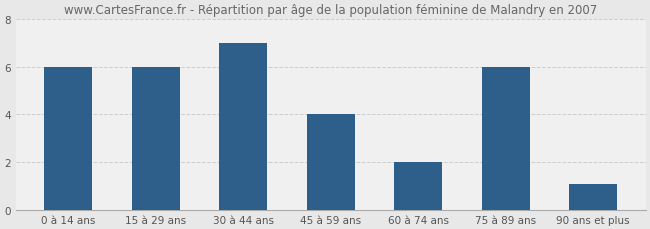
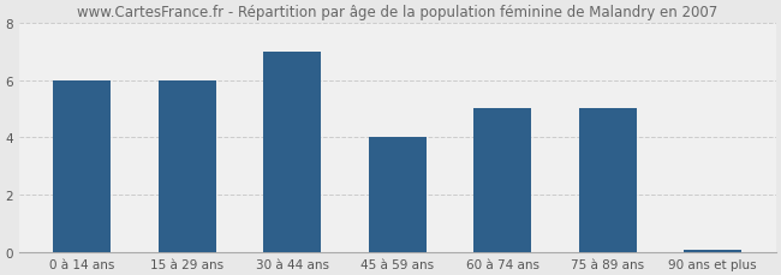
60 à 74 ans: 2.00 -> 5.00
75 à 89 ans: 6.00 -> 5.00
90 ans et plus: 1.10 -> 0.07
